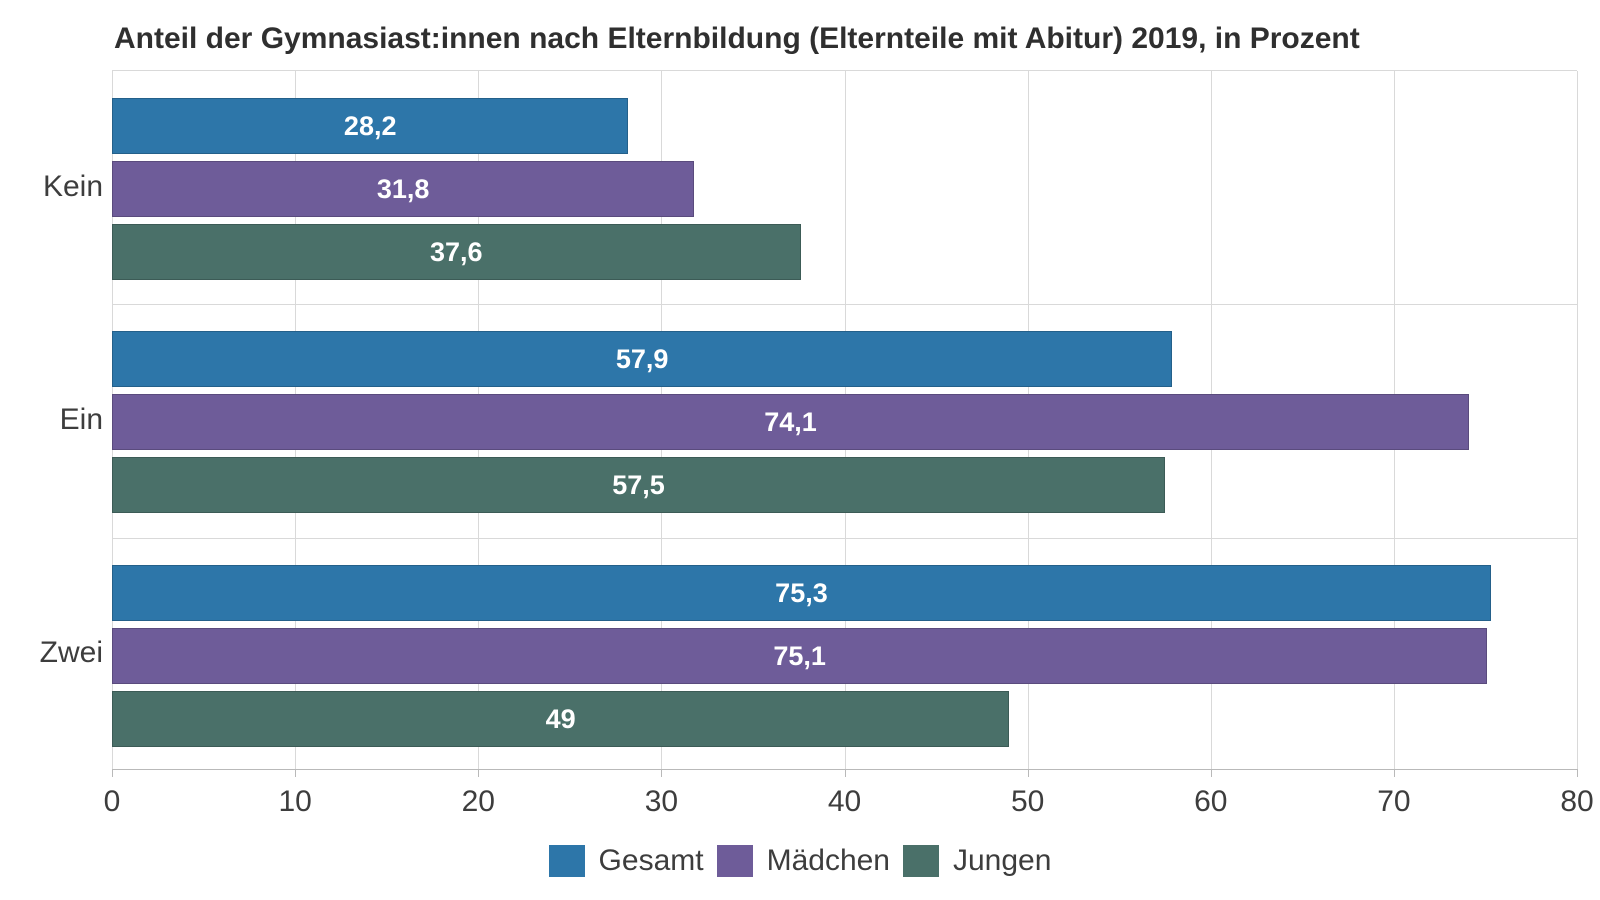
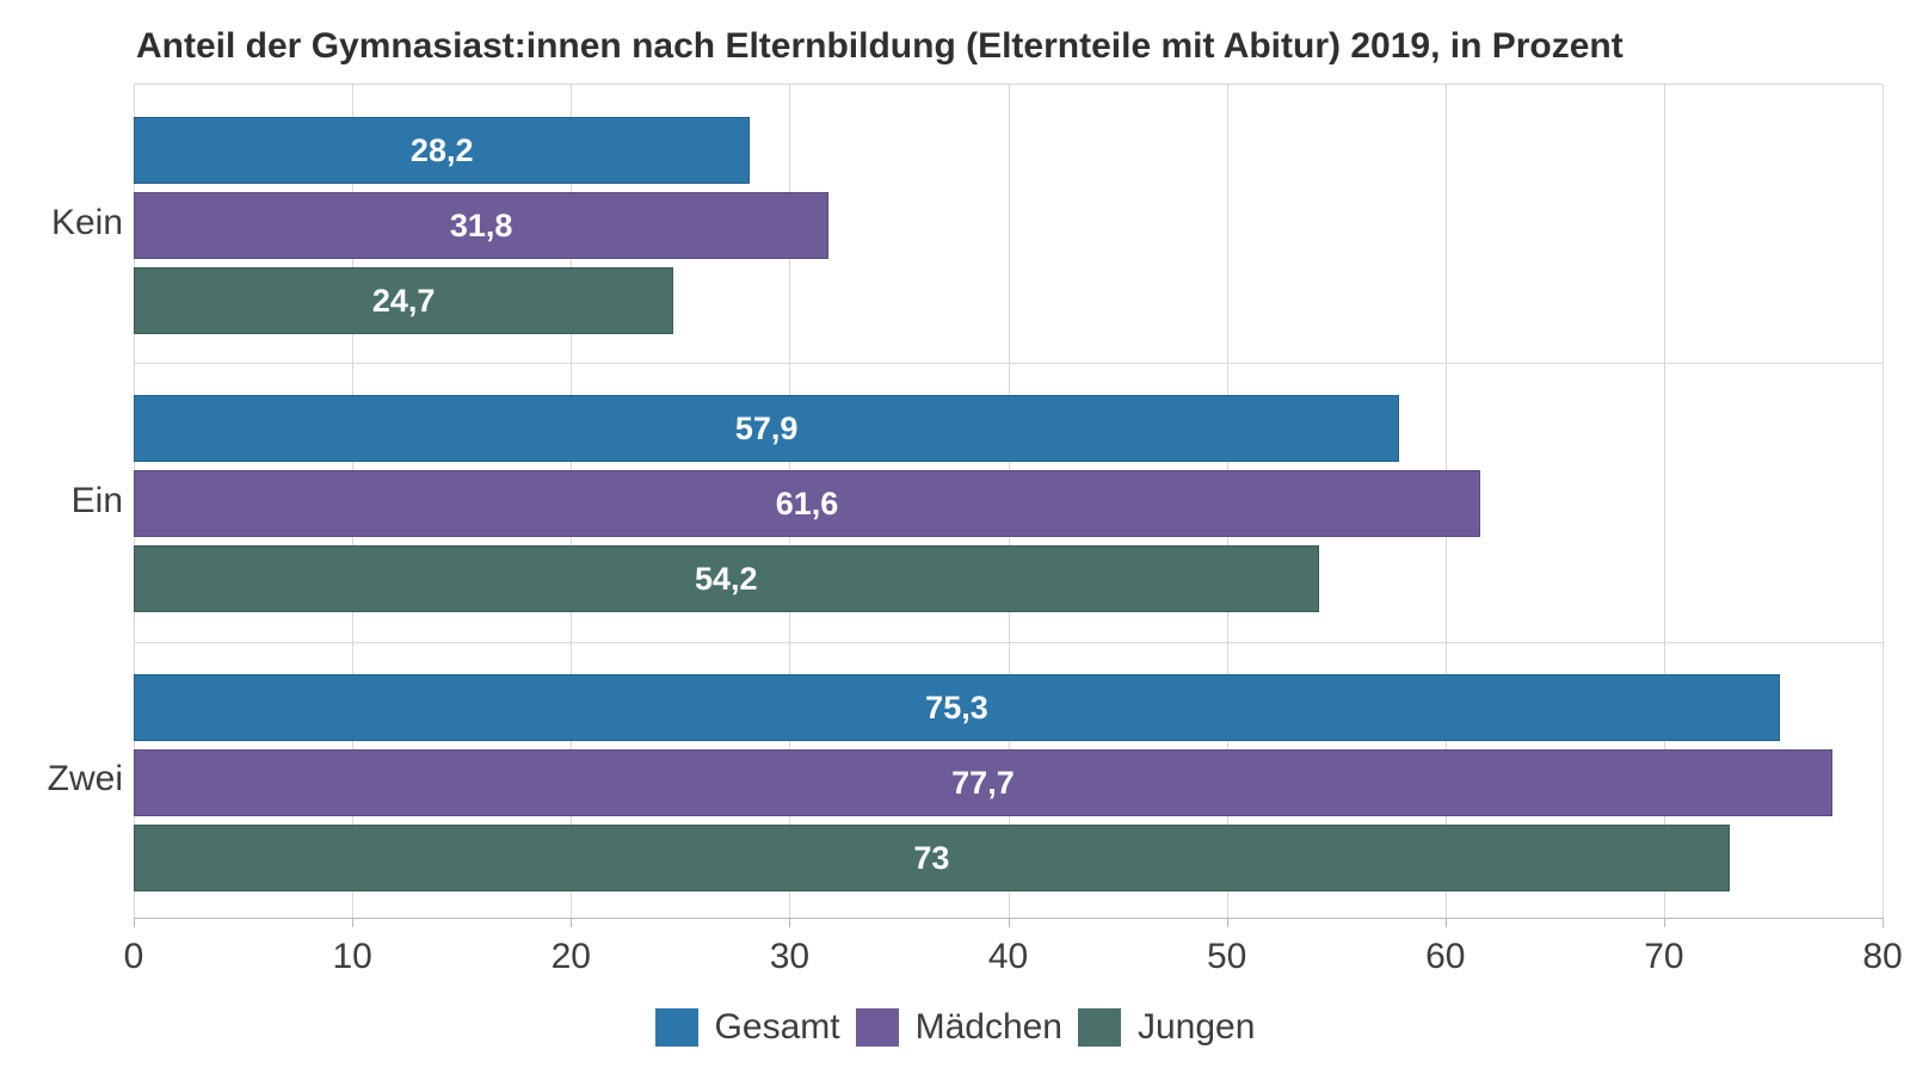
Jungen/Kein: 37,6 -> 24,7
Mädchen/Ein: 74,1 -> 61,6
Jungen/Ein: 57,5 -> 54,2
Mädchen/Zwei: 75,1 -> 77,7
Jungen/Zwei: 49 -> 73
